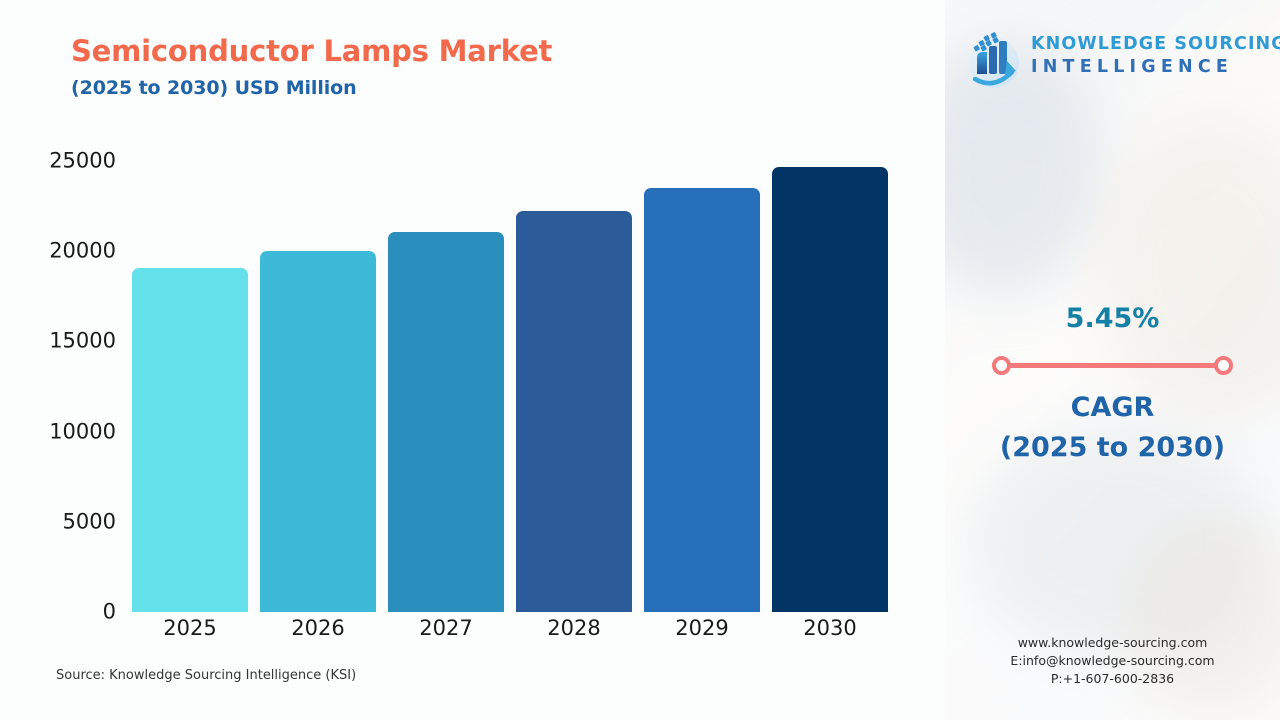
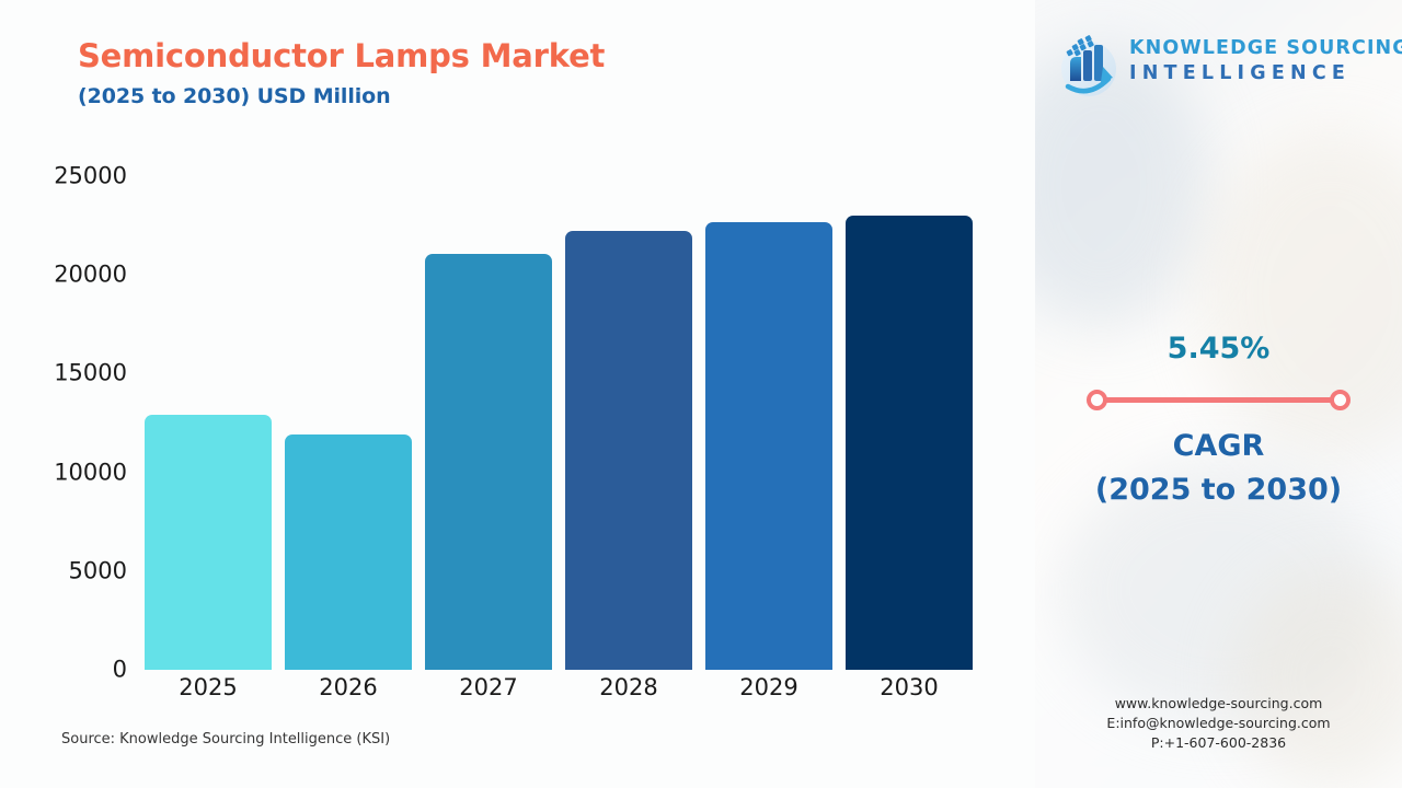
2025: 19100 -> 12900
2026: 20000 -> 11900
2029: 23500 -> 22700
2030: 24700 -> 23000
